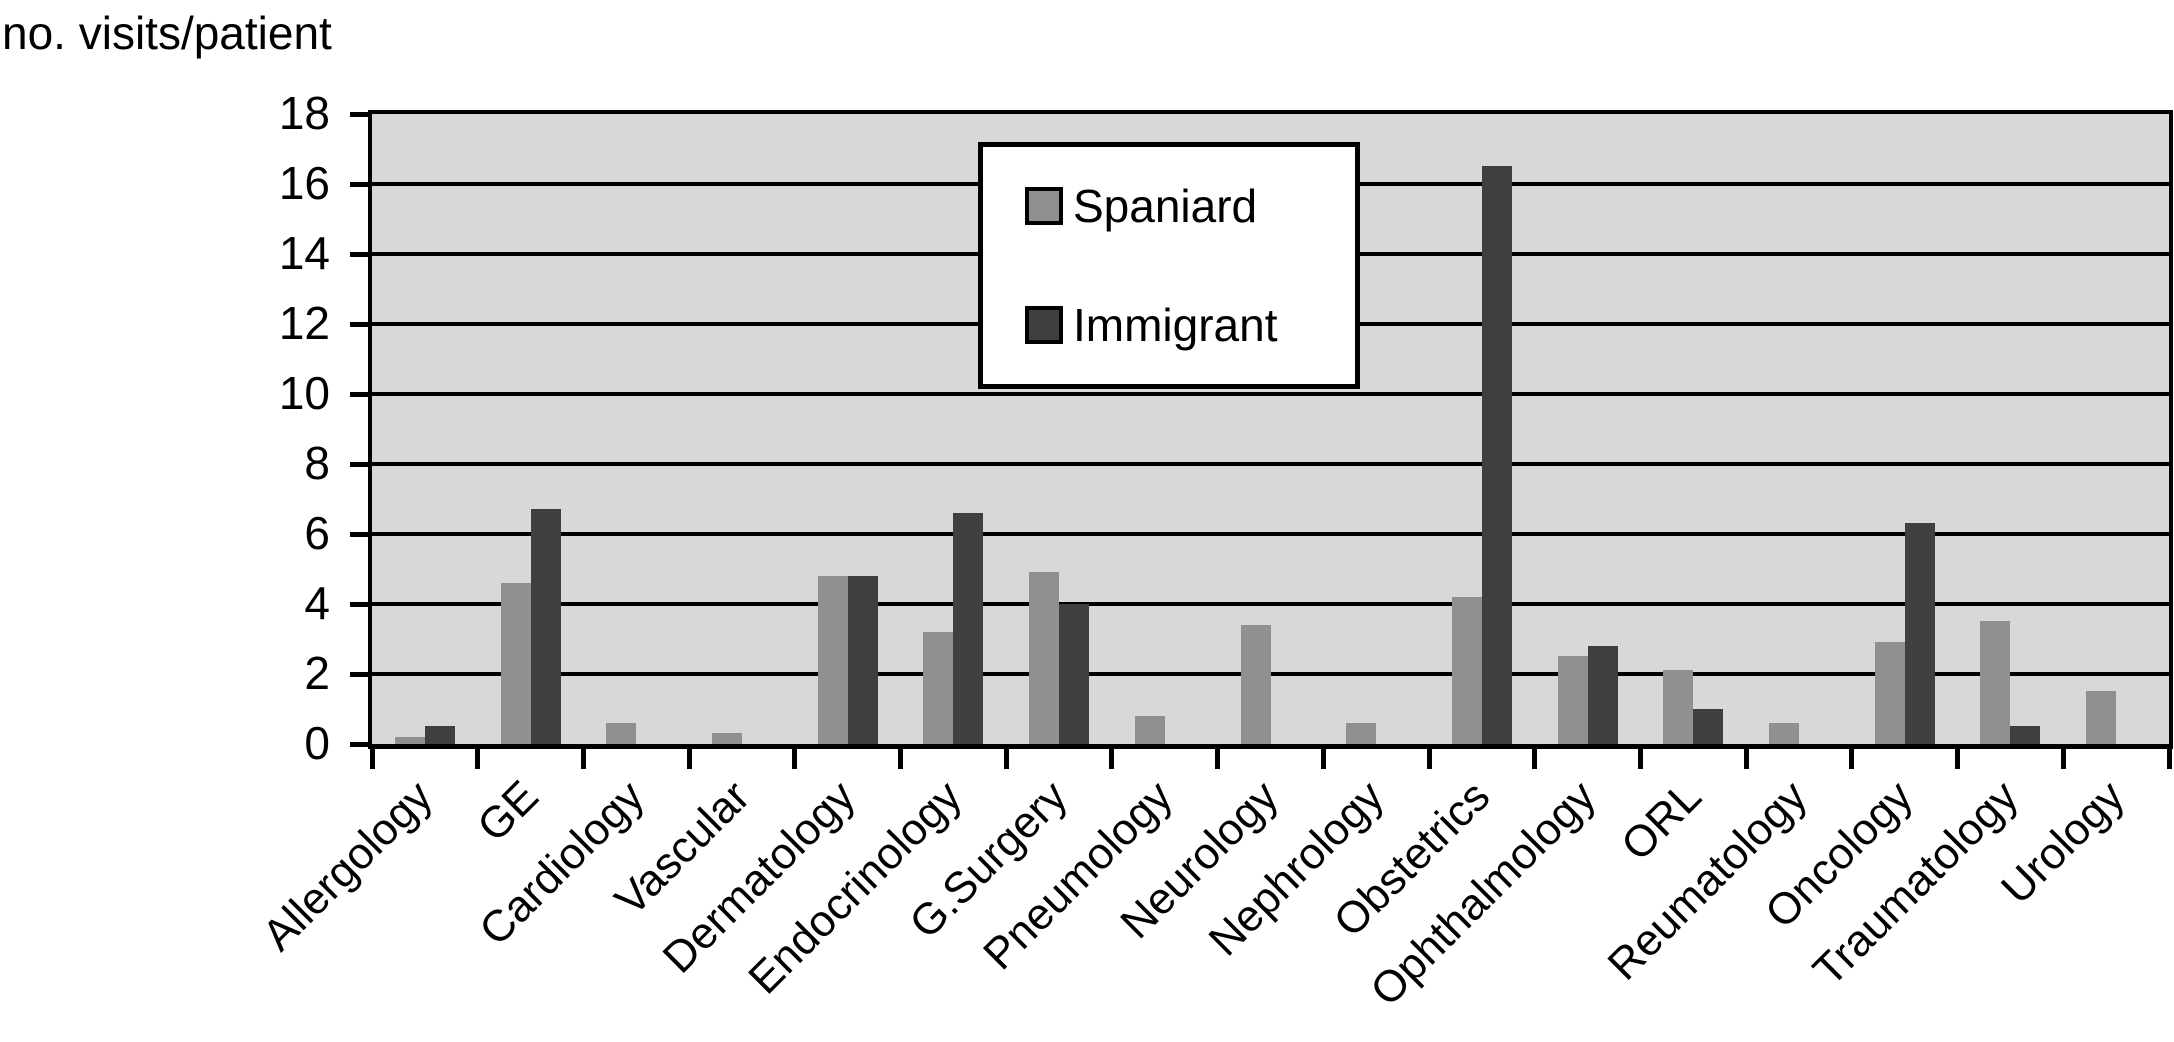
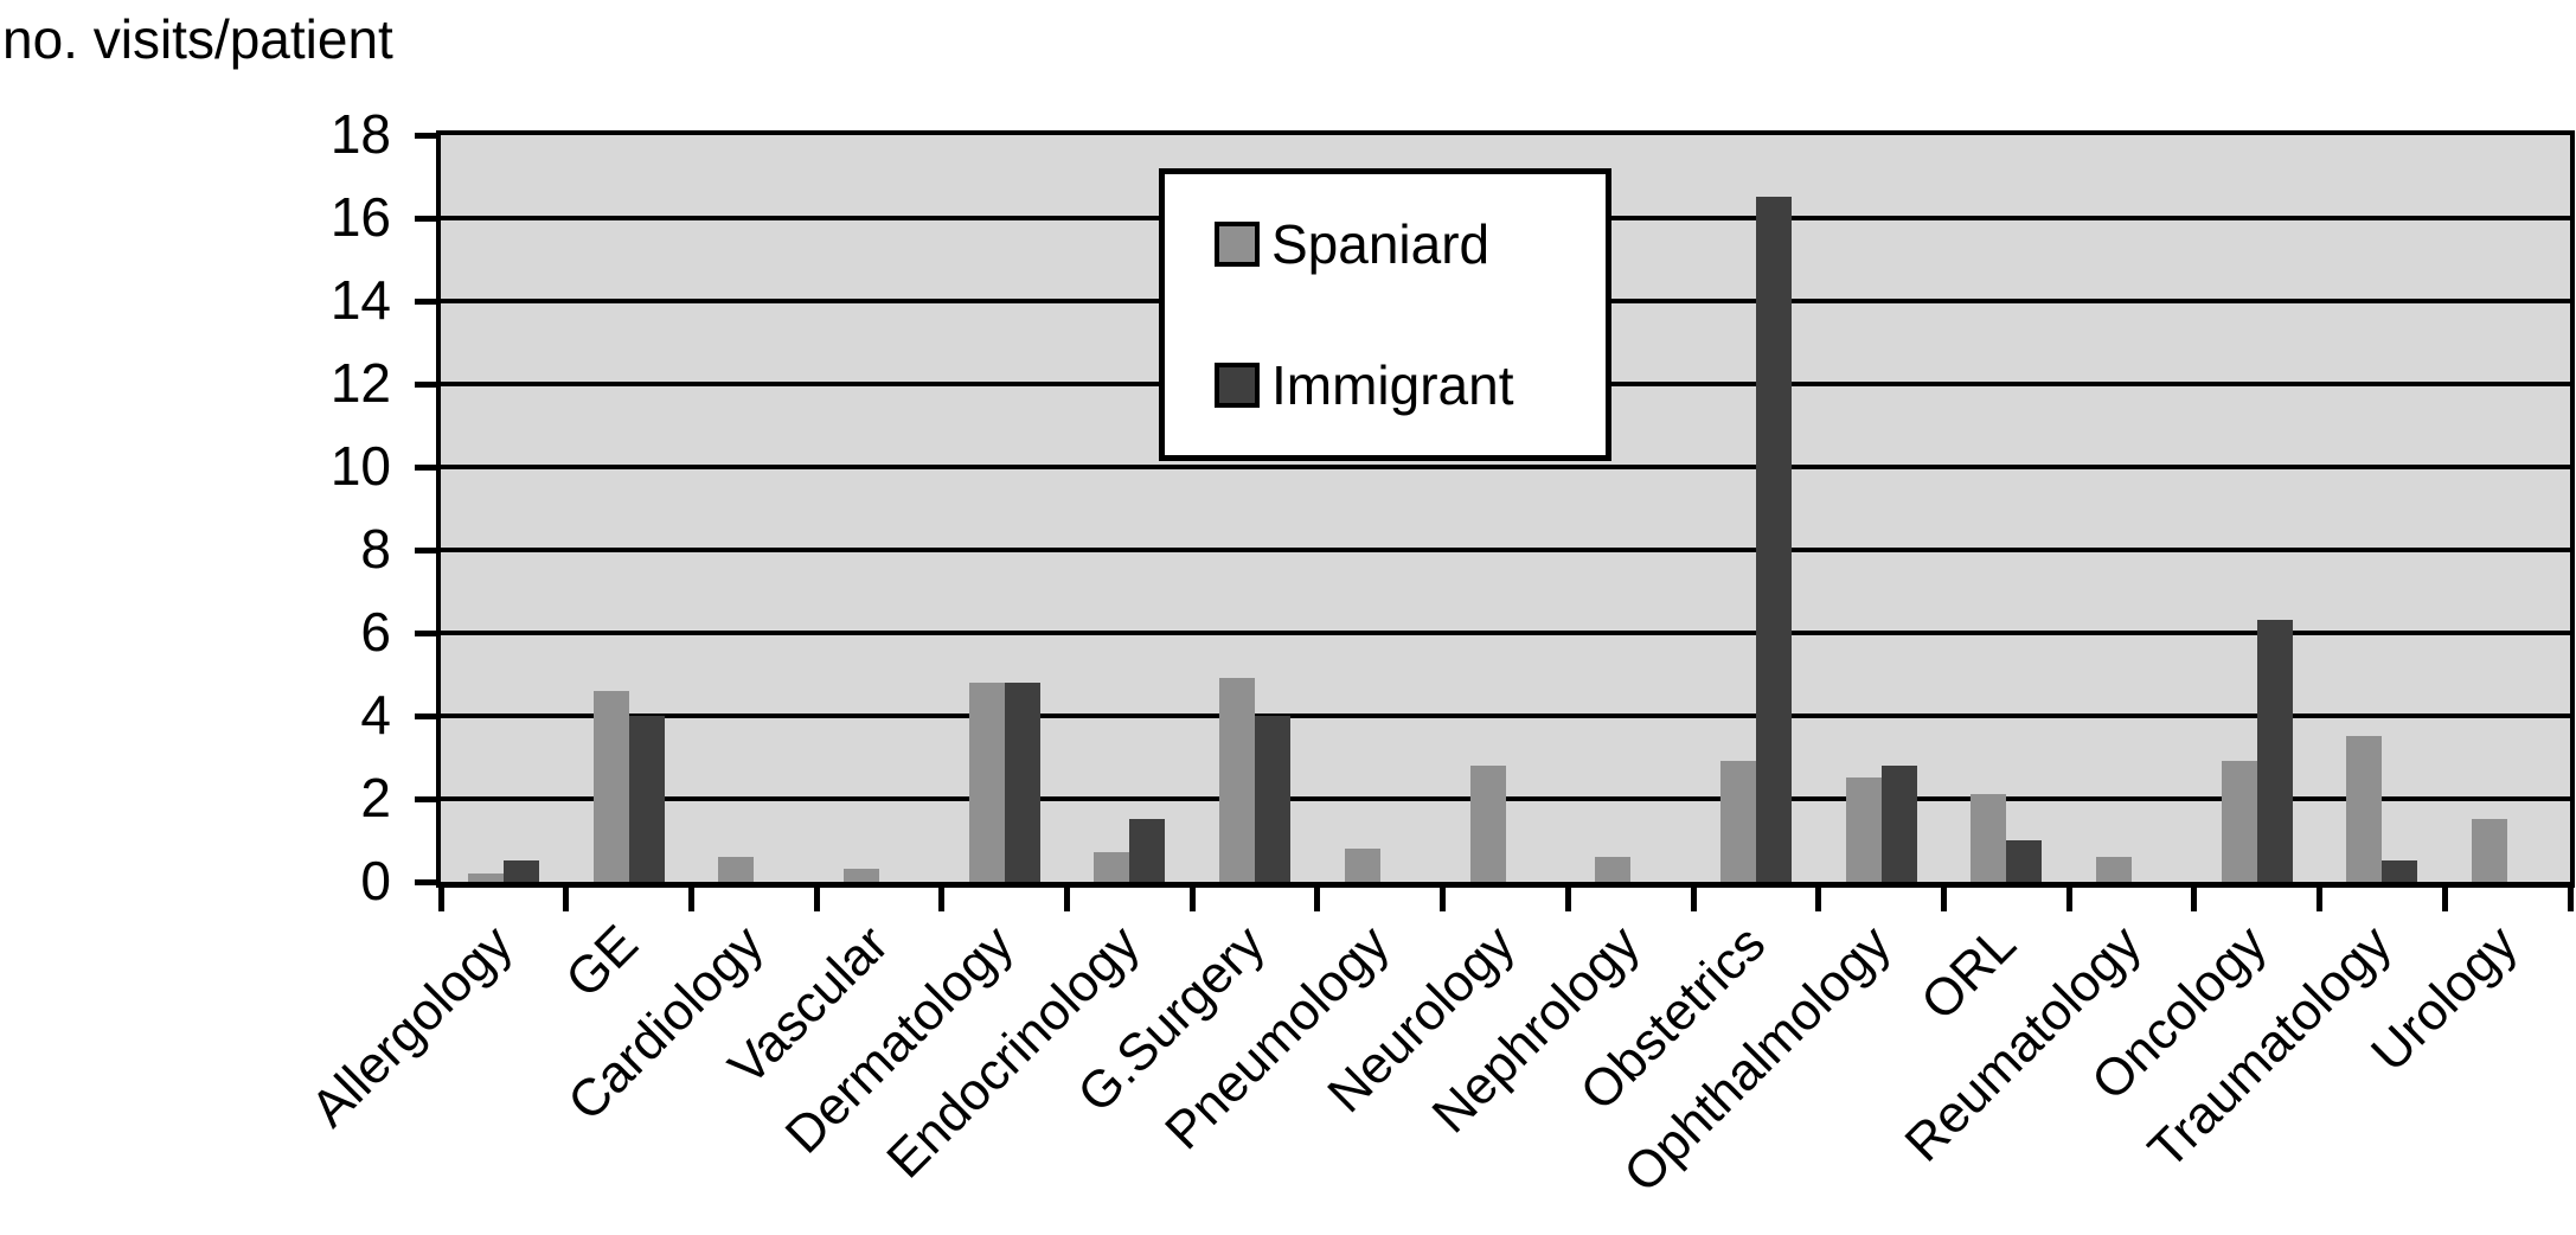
Immigrant/GE: 6.7 -> 4.0
Spaniard/Endocrinology: 3.2 -> 0.7
Immigrant/Endocrinology: 6.6 -> 1.5
Spaniard/Neurology: 3.4 -> 2.8
Spaniard/Obstetrics: 4.2 -> 2.9
